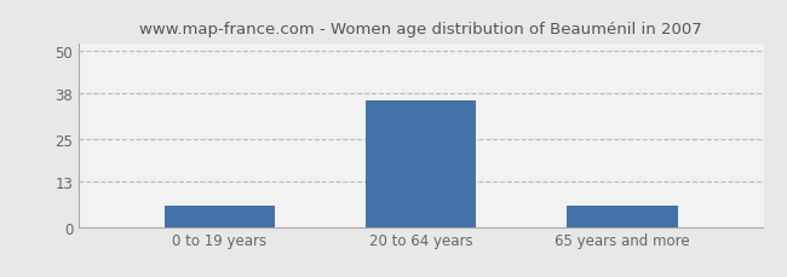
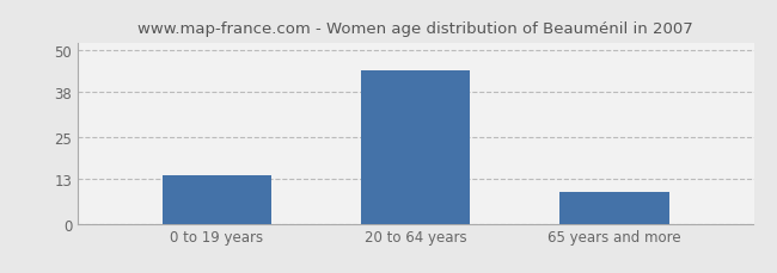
0 to 19 years: 6 -> 14
20 to 64 years: 36 -> 44
65 years and more: 6 -> 9
